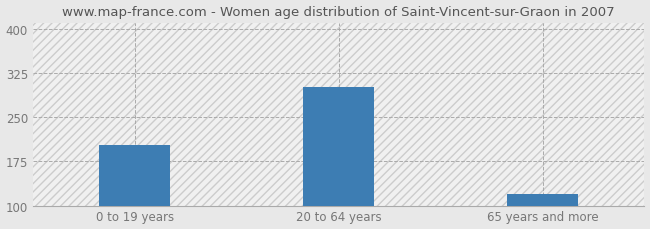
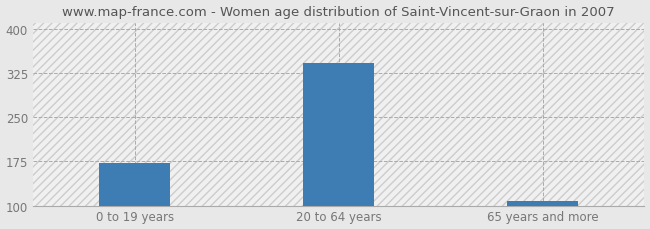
0 to 19 years: 202 -> 172
20 to 64 years: 302 -> 342
65 years and more: 120 -> 107
